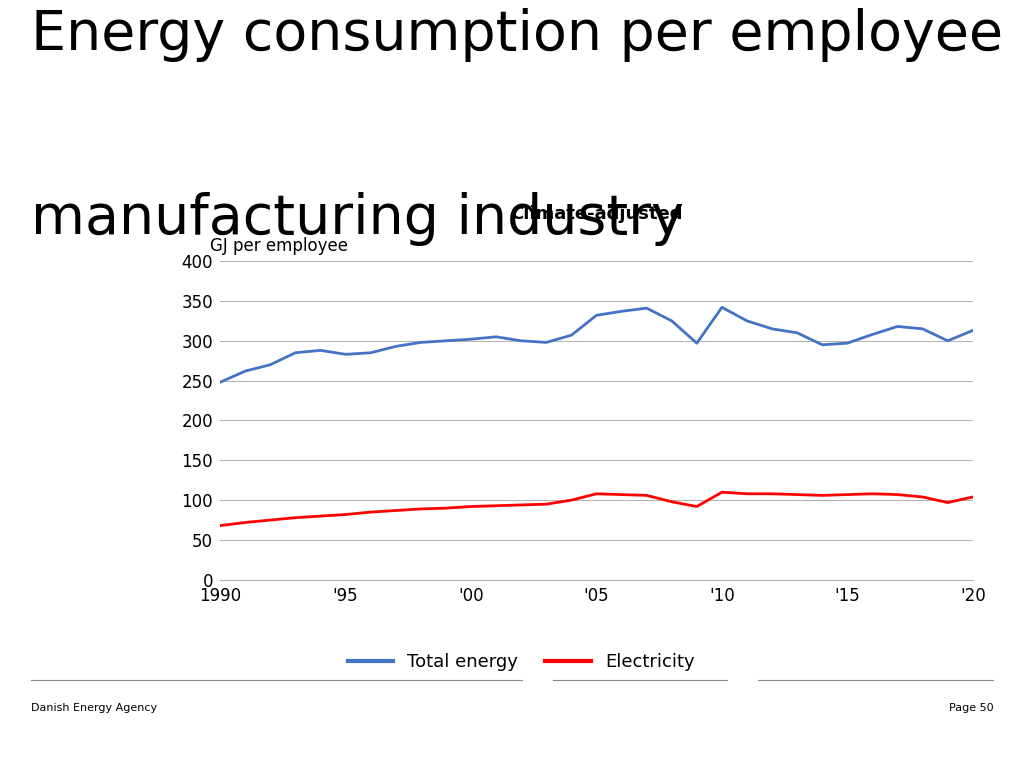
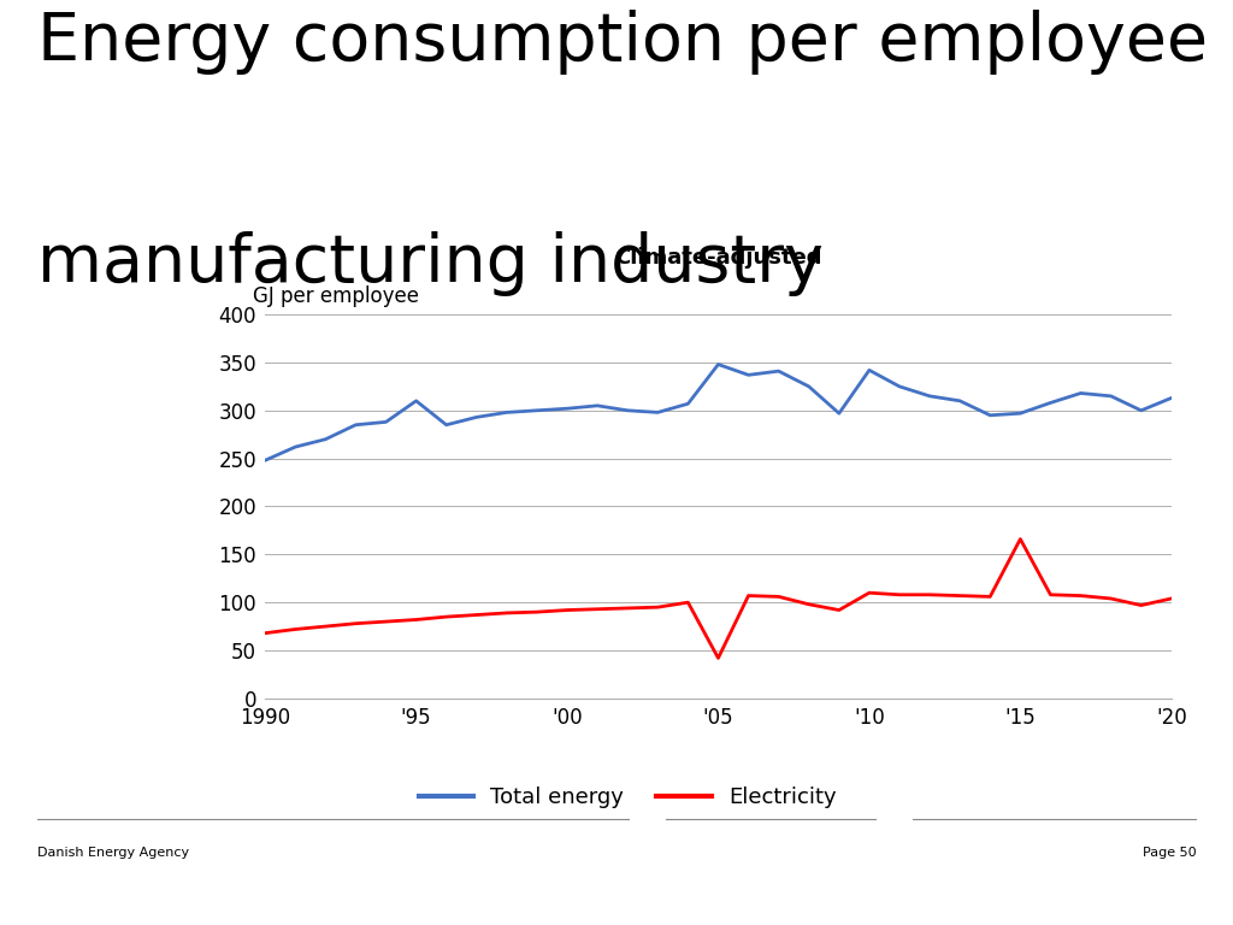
Total energy/'95: 283 -> 310
Total energy/'05: 332 -> 348
Electricity/'05: 108 -> 42
Electricity/'15: 107 -> 166
